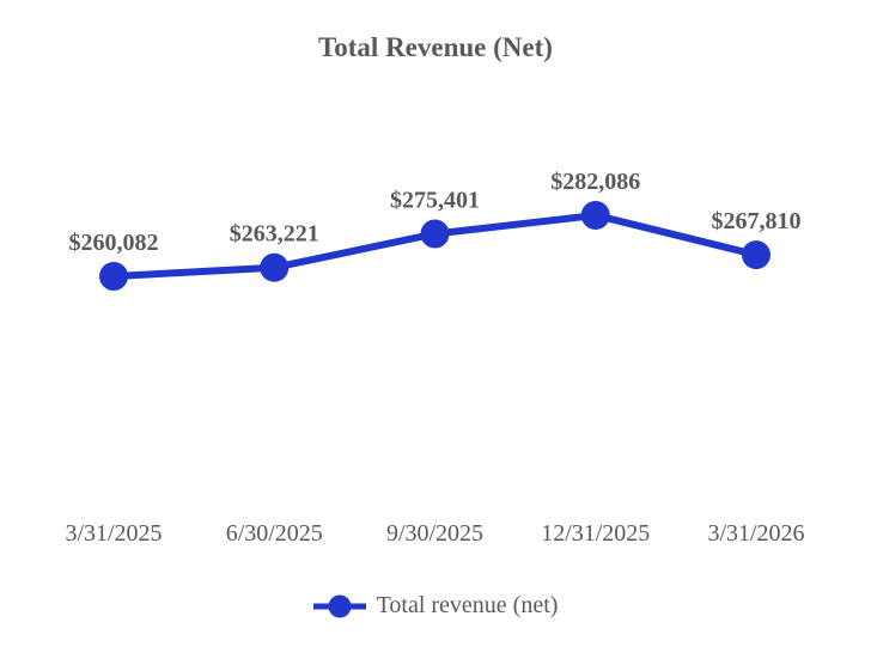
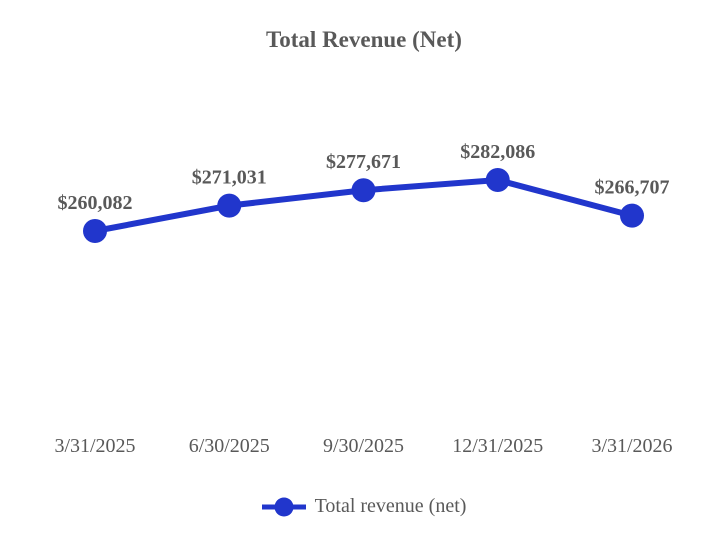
6/30/2025: $263,221 -> $271,031
9/30/2025: $275,401 -> $277,671
3/31/2026: $267,810 -> $266,707
